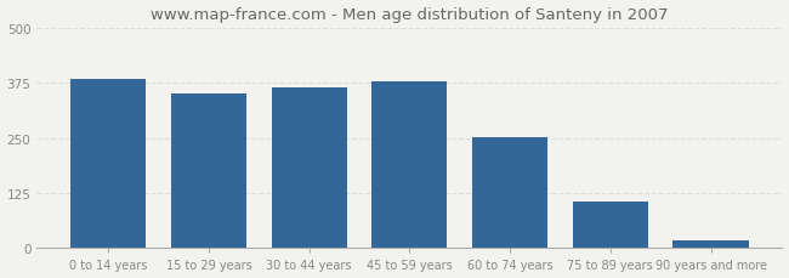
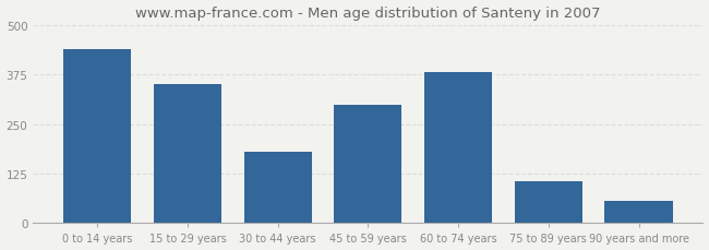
0 to 14 years: 385 -> 440
30 to 44 years: 365 -> 180
45 to 59 years: 378 -> 300
60 to 74 years: 253 -> 380
90 years and more: 18 -> 55
